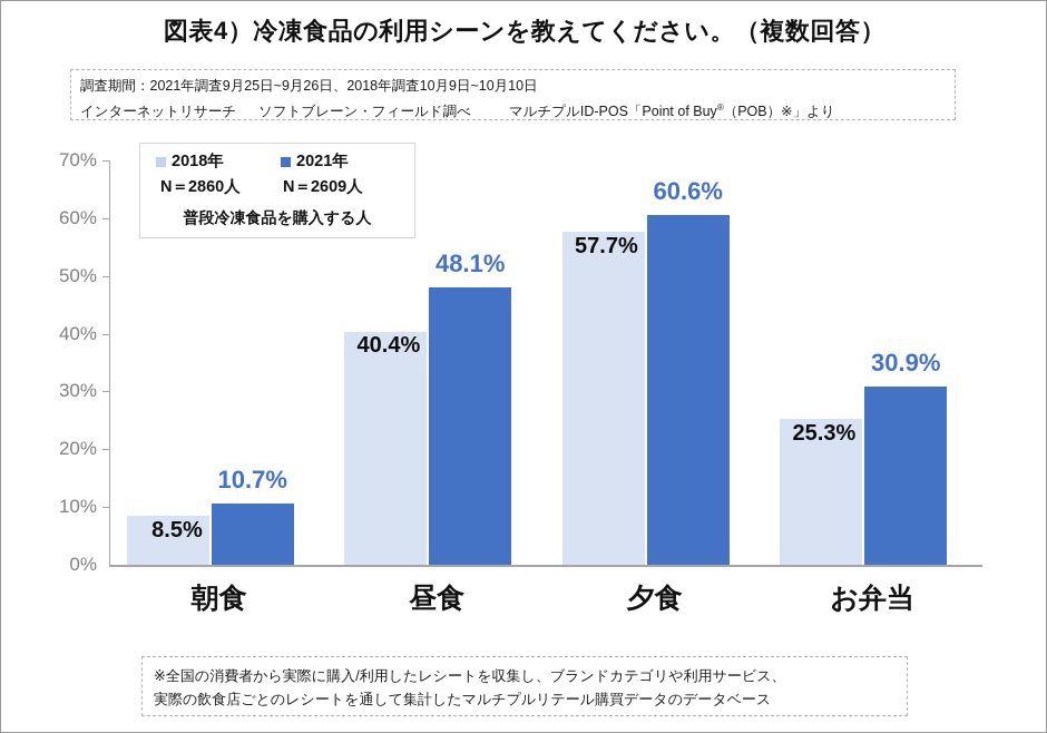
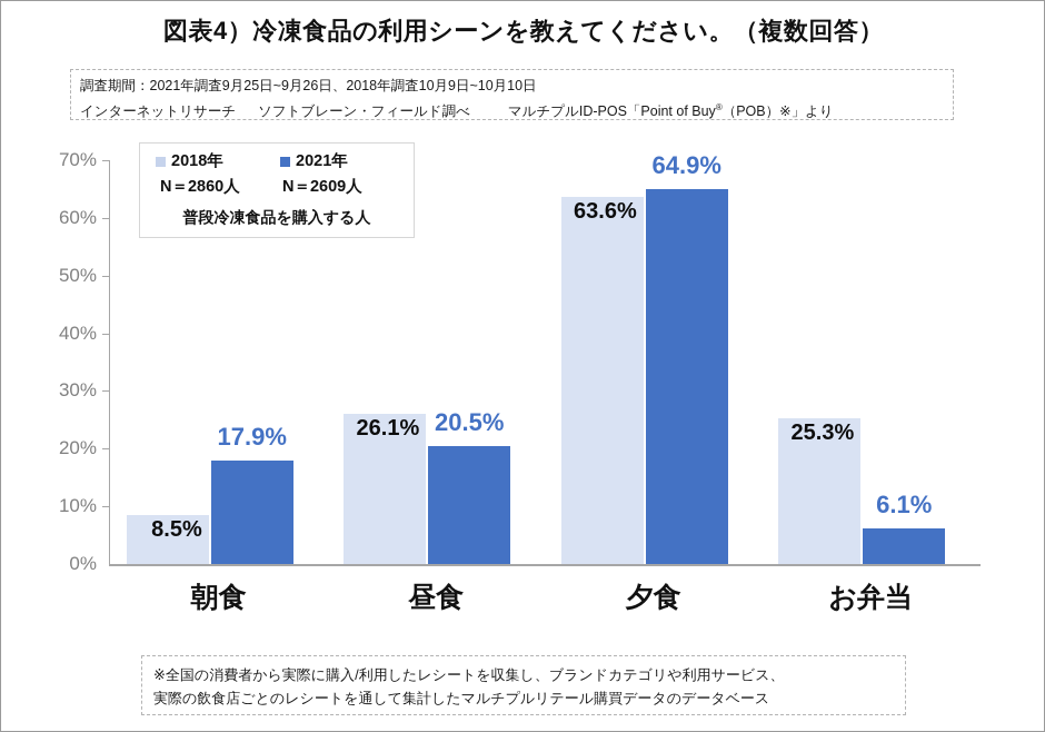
2021年/朝食: 10.7% -> 17.9%
2018年/昼食: 40.4% -> 26.1%
2021年/昼食: 48.1% -> 20.5%
2018年/夕食: 57.7% -> 63.6%
2021年/夕食: 60.6% -> 64.9%
2021年/お弁当: 30.9% -> 6.1%
